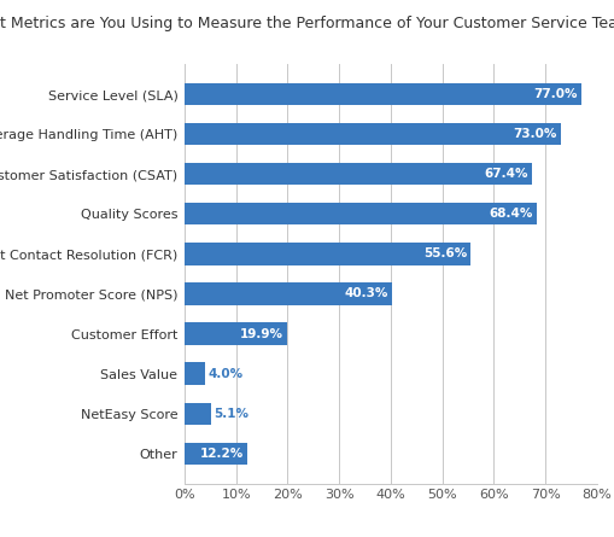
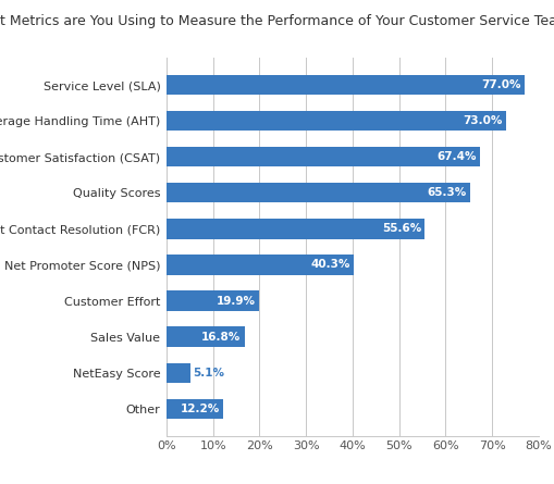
Quality Scores: 68.4% -> 65.3%
Sales Value: 4.0% -> 16.8%
